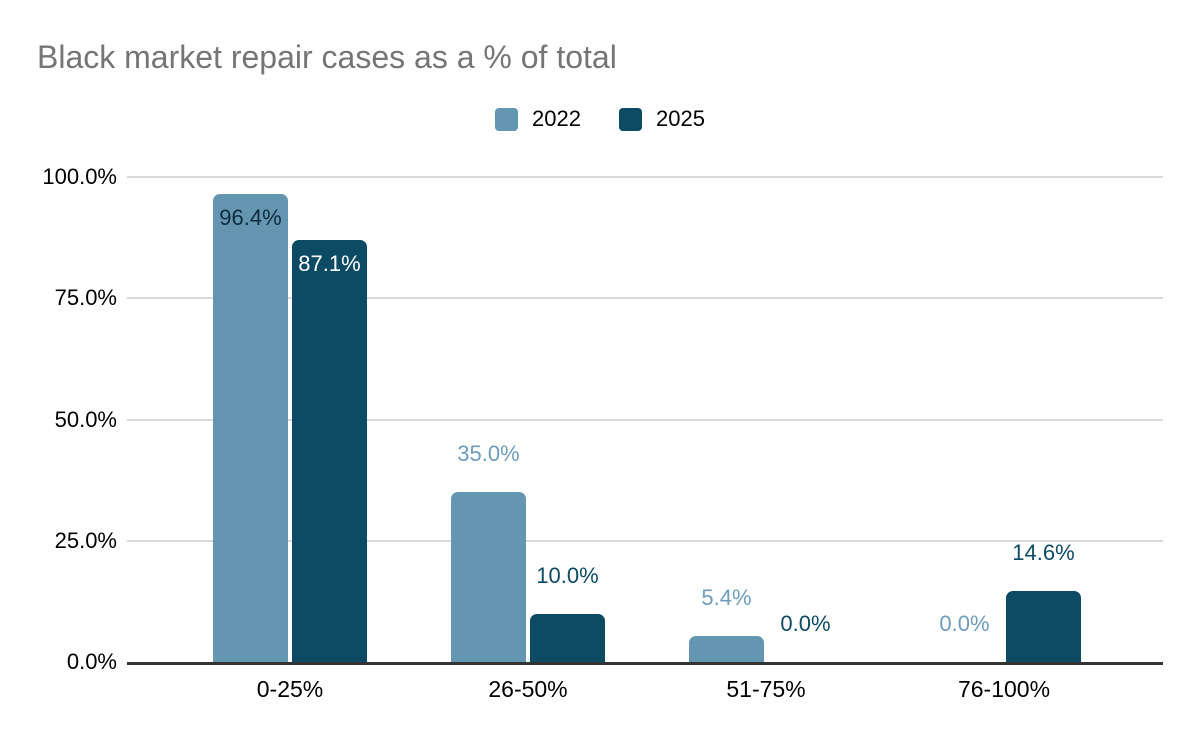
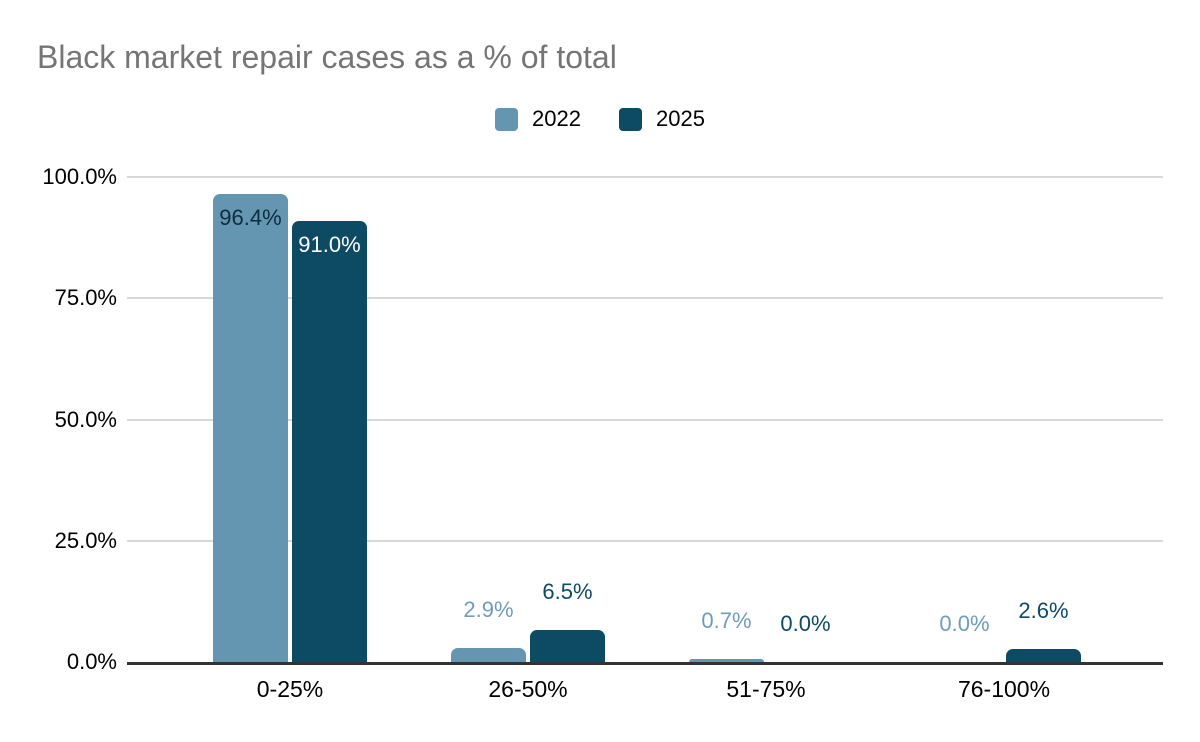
2025/0-25%: 87.1% -> 91.0%
2022/26-50%: 35.0% -> 2.9%
2025/26-50%: 10.0% -> 6.5%
2022/51-75%: 5.4% -> 0.7%
2025/76-100%: 14.6% -> 2.6%
